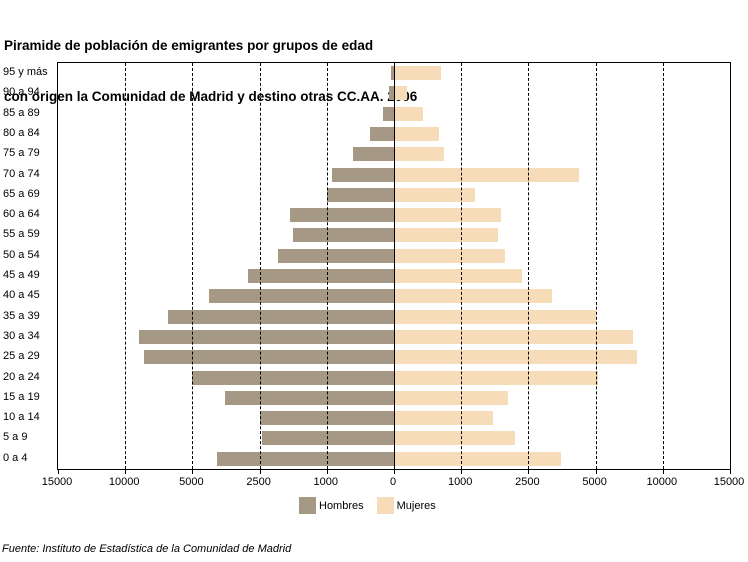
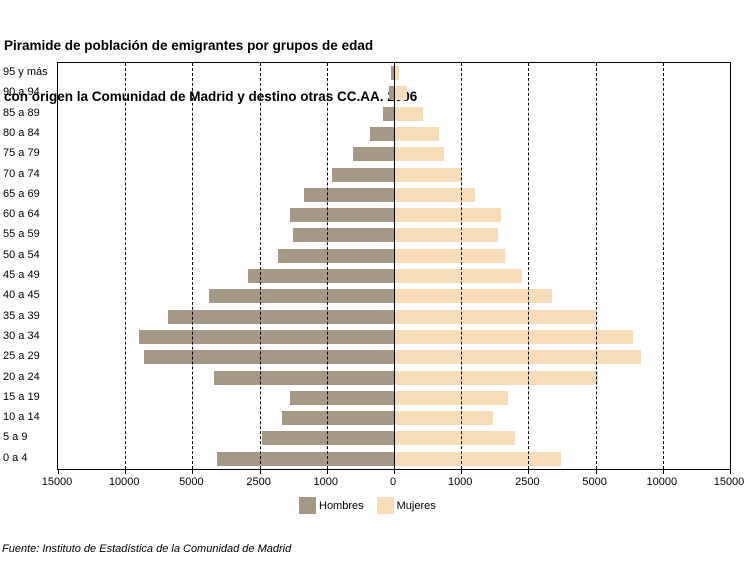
Mujeres/95 y más: 700 -> 100
Mujeres/70 a 74: 4400 -> 1000
Hombres/65 a 69: 1000 -> 1500
Mujeres/25 a 29: 8100 -> 8400
Hombres/20 a 24: 5000 -> 4200
Hombres/15 a 19: 3800 -> 1800
Hombres/10 a 14: 2500 -> 2000
